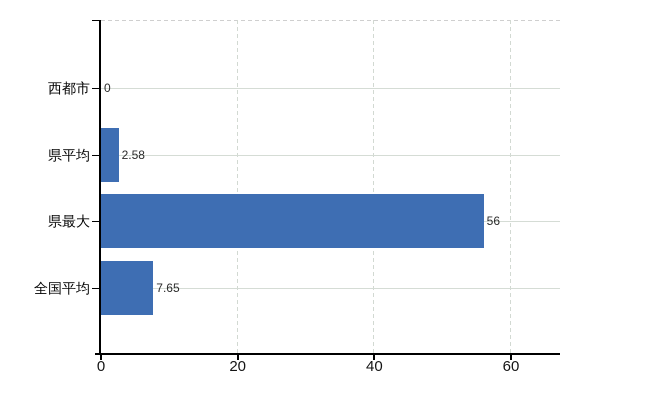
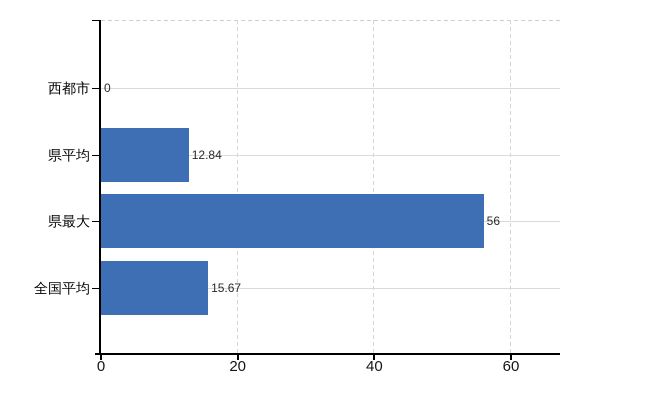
県平均: 2.58 -> 12.84
全国平均: 7.65 -> 15.67
